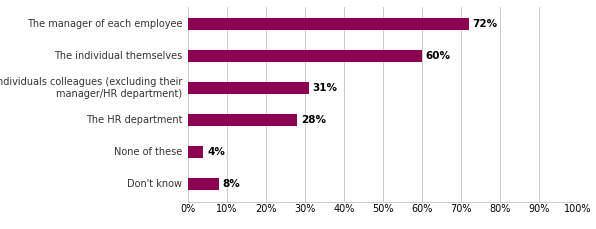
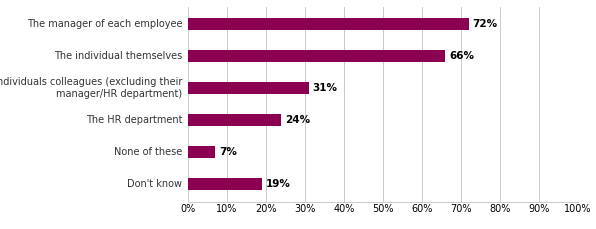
The individual themselves: 60% -> 66%
The HR department: 28% -> 24%
None of these: 4% -> 7%
Don't know: 8% -> 19%
